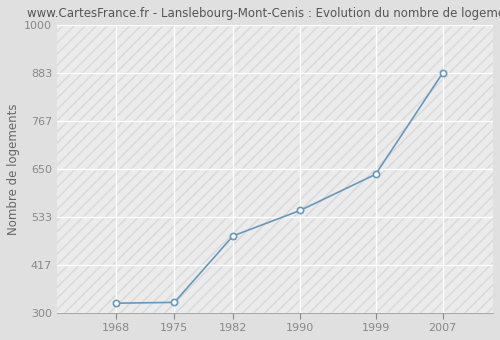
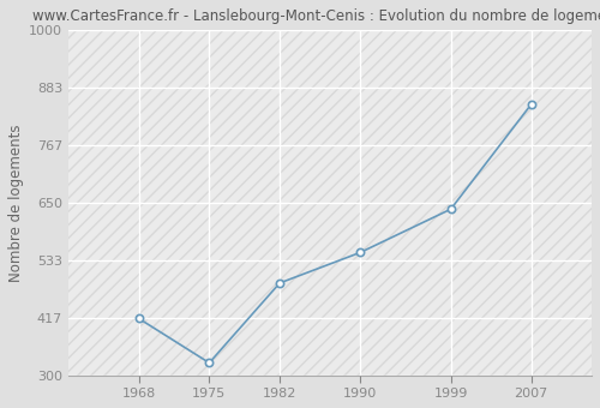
1968: 323 -> 415
2007: 884 -> 850
